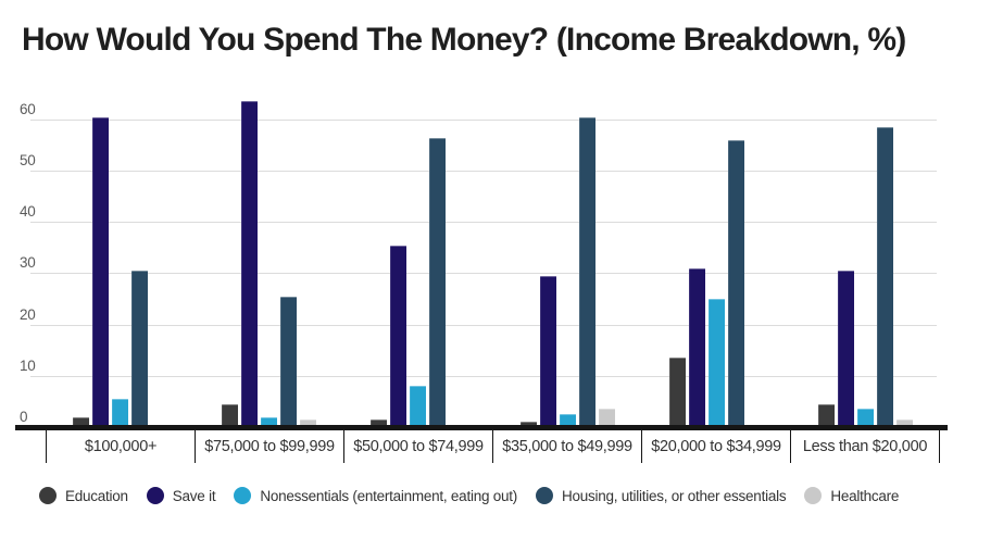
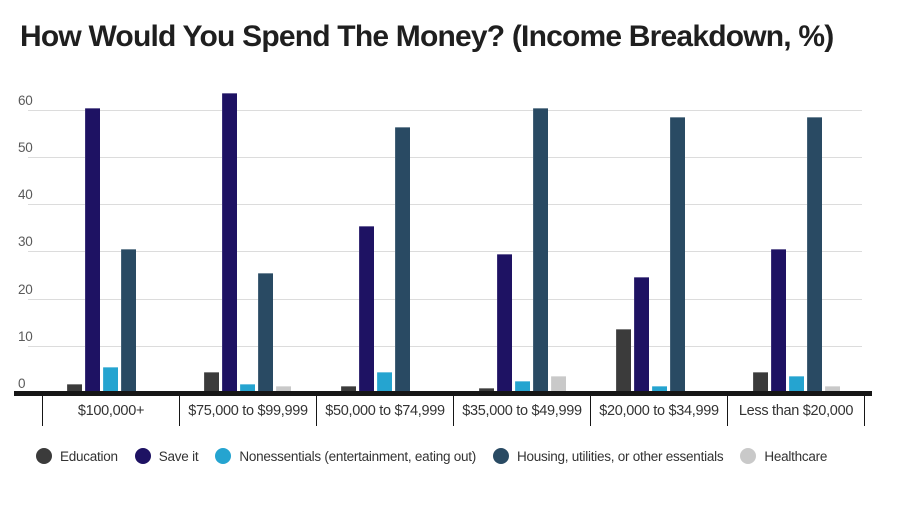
Nonessentials (entertainment, eating out)/$50,000 to $74,999: 8 -> 4
Save it/$20,000 to $34,999: 31 -> 24
Nonessentials (entertainment, eating out)/$20,000 to $34,999: 25 -> 2
Housing, utilities, or other essentials/$20,000 to $34,999: 56 -> 58
